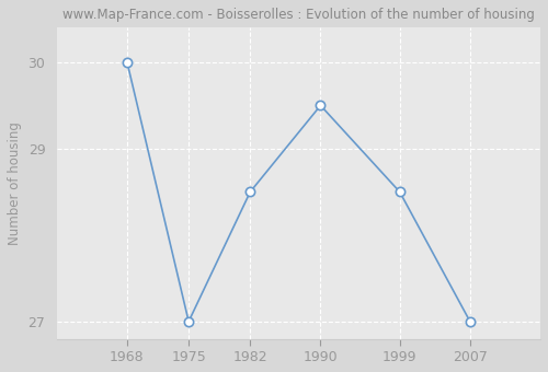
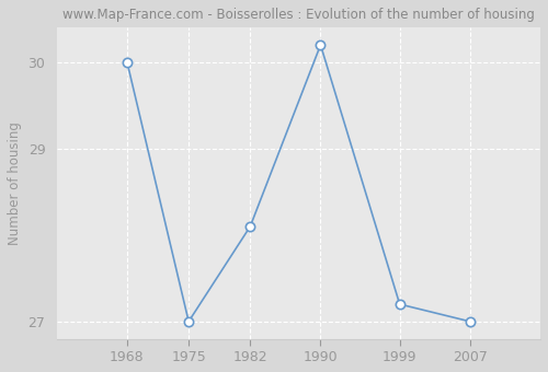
1982: 28.5 -> 28.1
1990: 29.5 -> 30.2
1999: 28.5 -> 27.2
